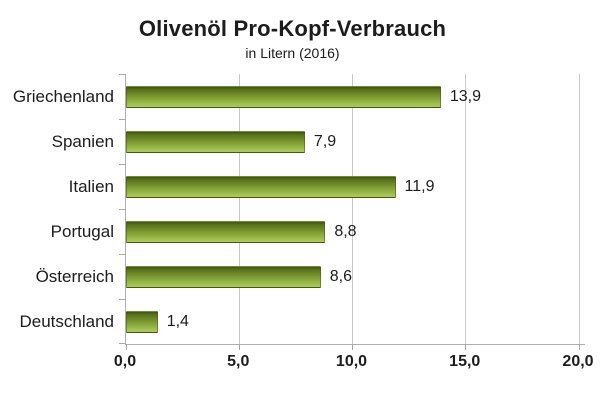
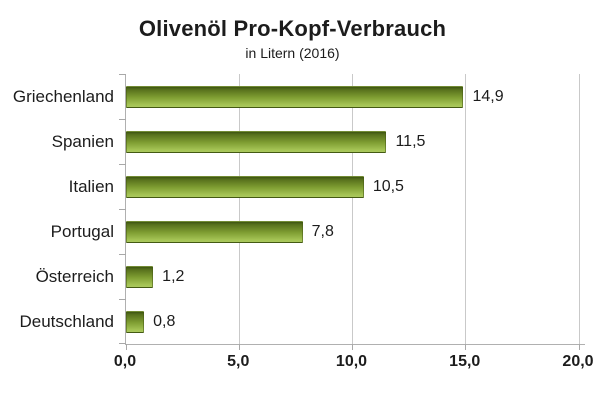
Griechenland: 13,9 -> 14,9
Spanien: 7,9 -> 11,5
Italien: 11,9 -> 10,5
Portugal: 8,8 -> 7,8
Österreich: 8,6 -> 1,2
Deutschland: 1,4 -> 0,8
